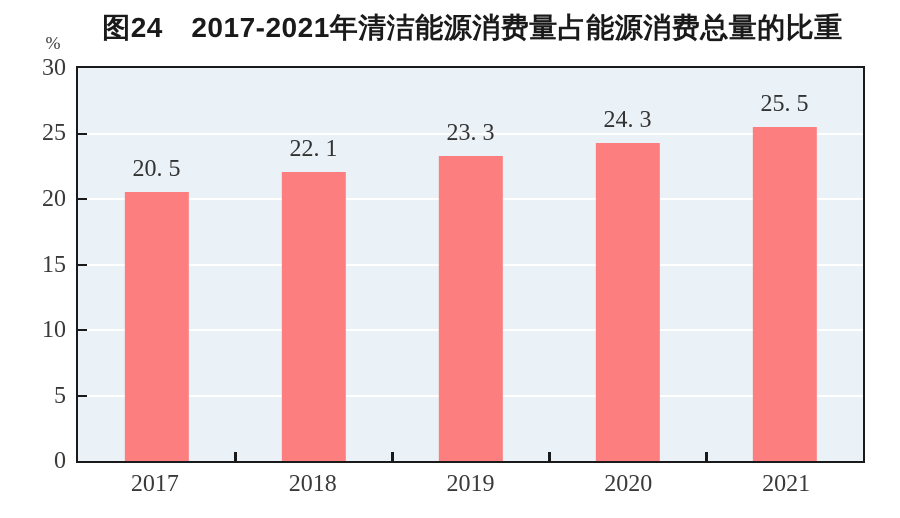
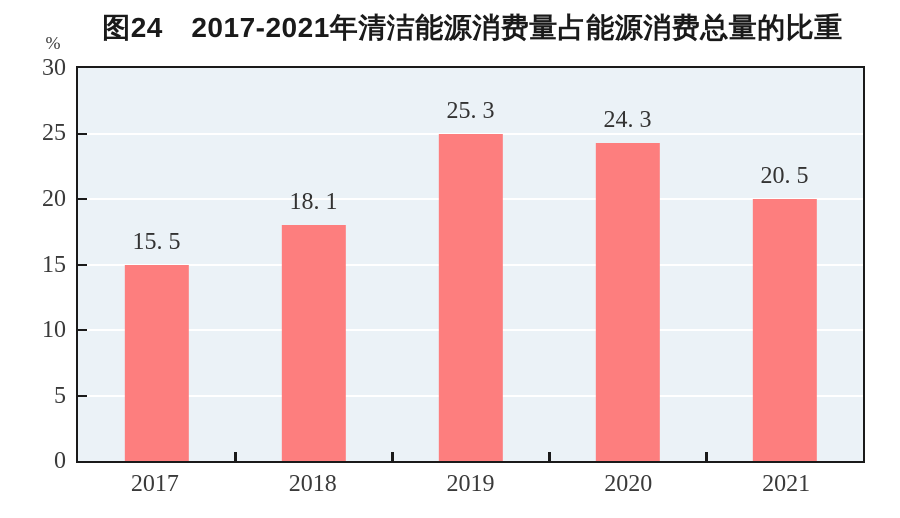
2017: 20 -> 15
2018: 22 -> 18
2019: 23 -> 25
2021: 25 -> 20
